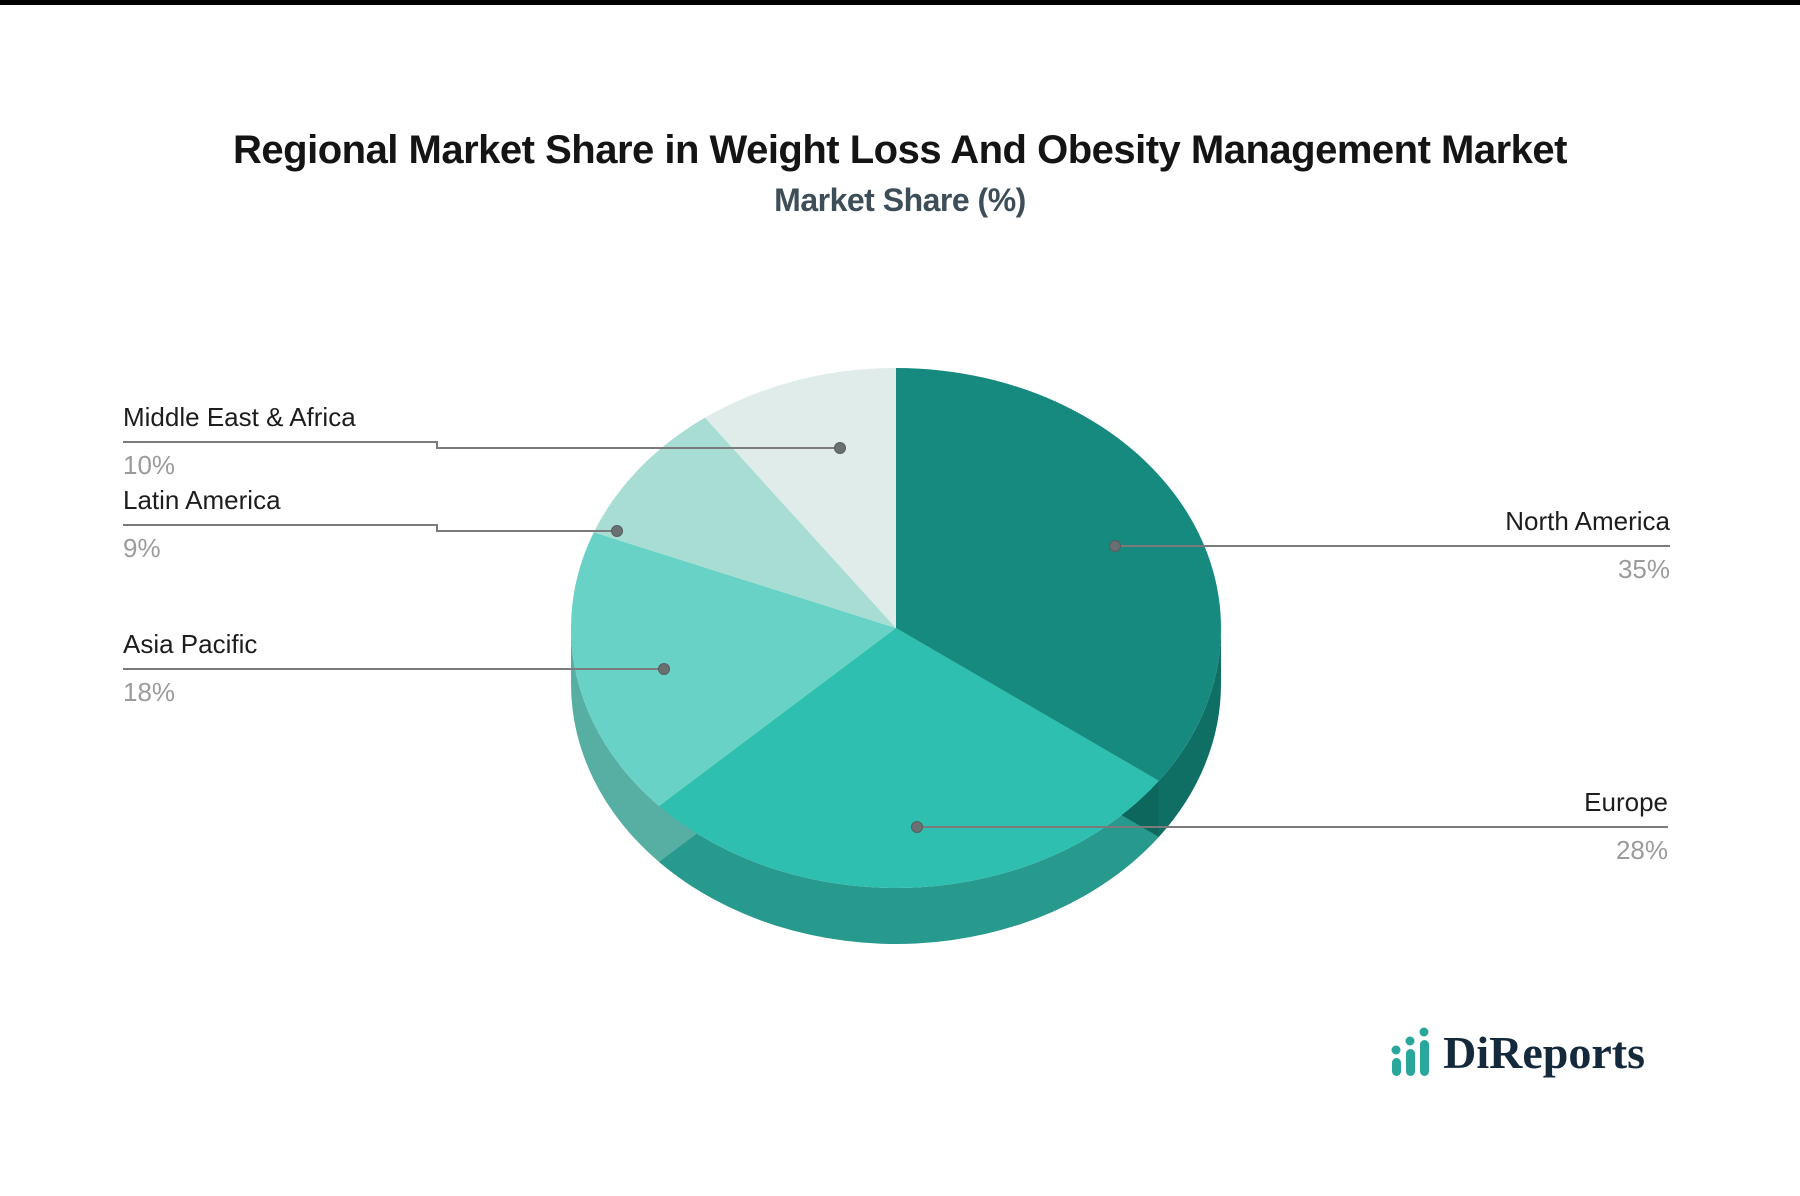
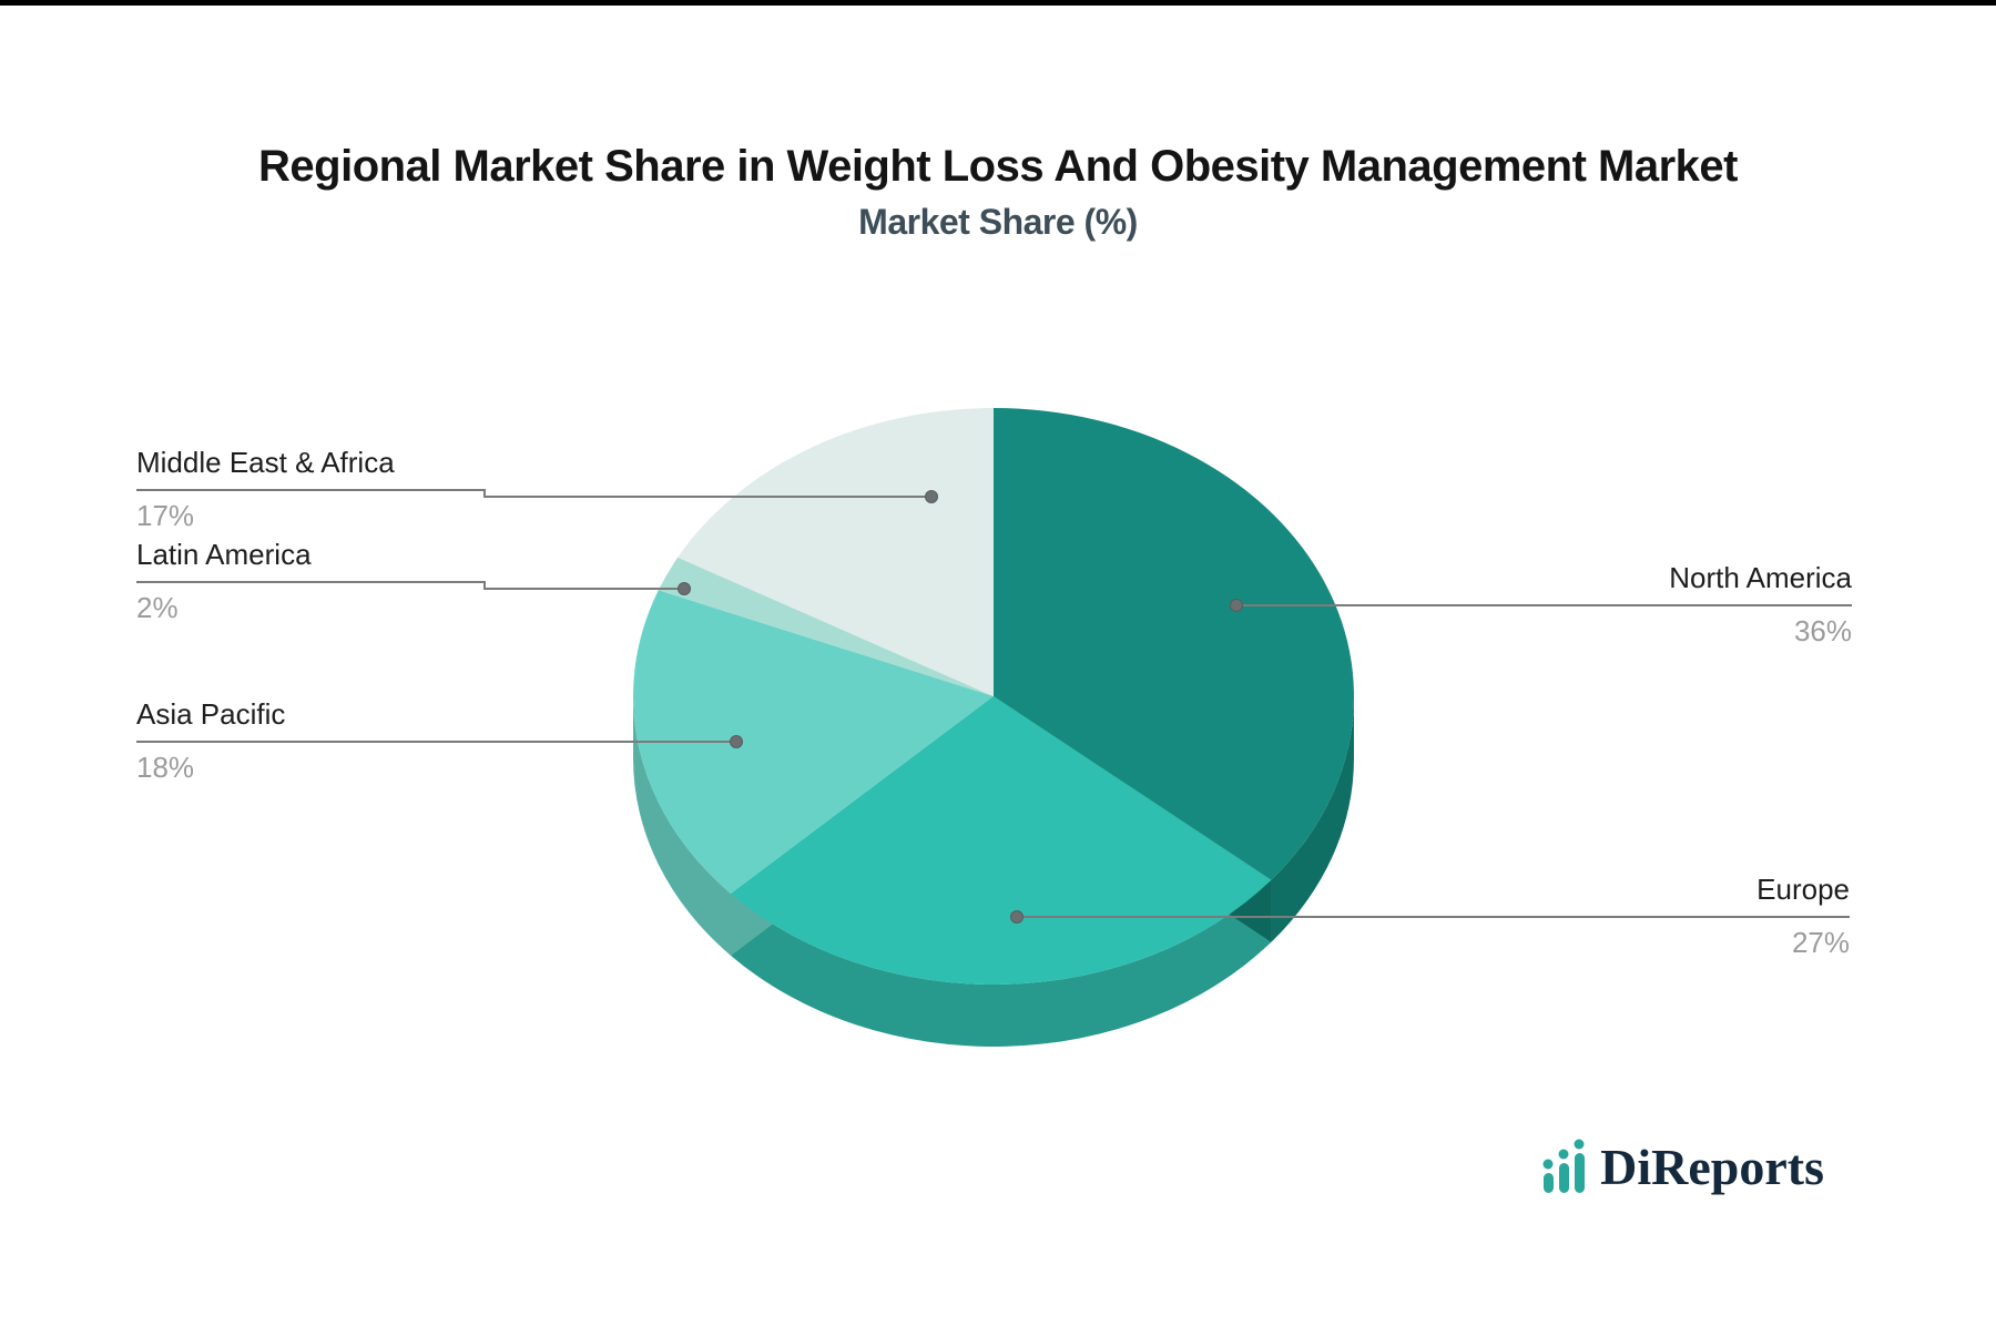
North America: 35% -> 36%
Europe: 28% -> 27%
Latin America: 9% -> 2%
Middle East & Africa: 10% -> 17%
